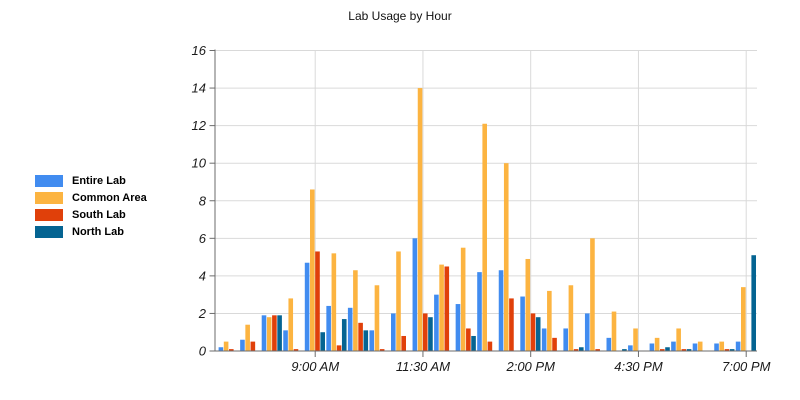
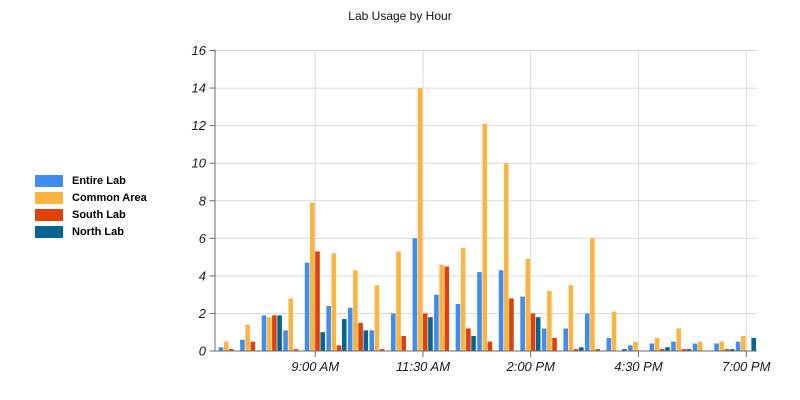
Common Area/9:00 AM: 8.6 -> 7.9
Common Area/4:30 PM: 1.2 -> 0.5
Common Area/7:00 PM: 3.4 -> 0.8
North Lab/7:00 PM: 5.1 -> 0.7
